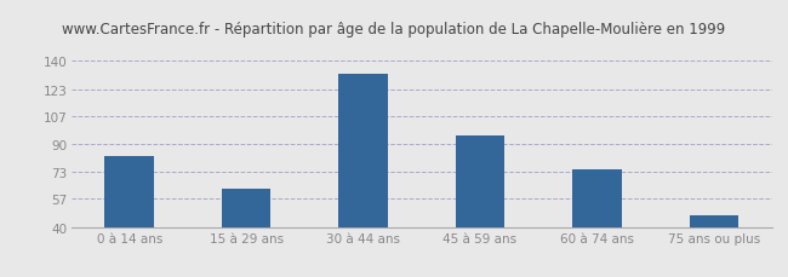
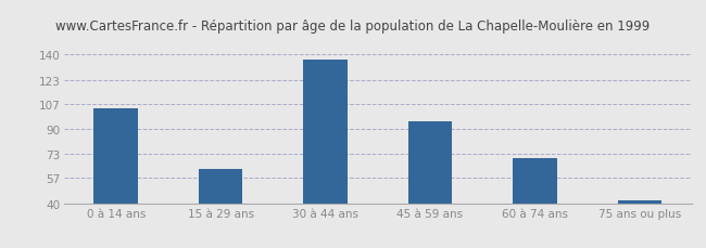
0 à 14 ans: 83 -> 104
30 à 44 ans: 132 -> 137
60 à 74 ans: 75 -> 70
75 ans ou plus: 47 -> 42
